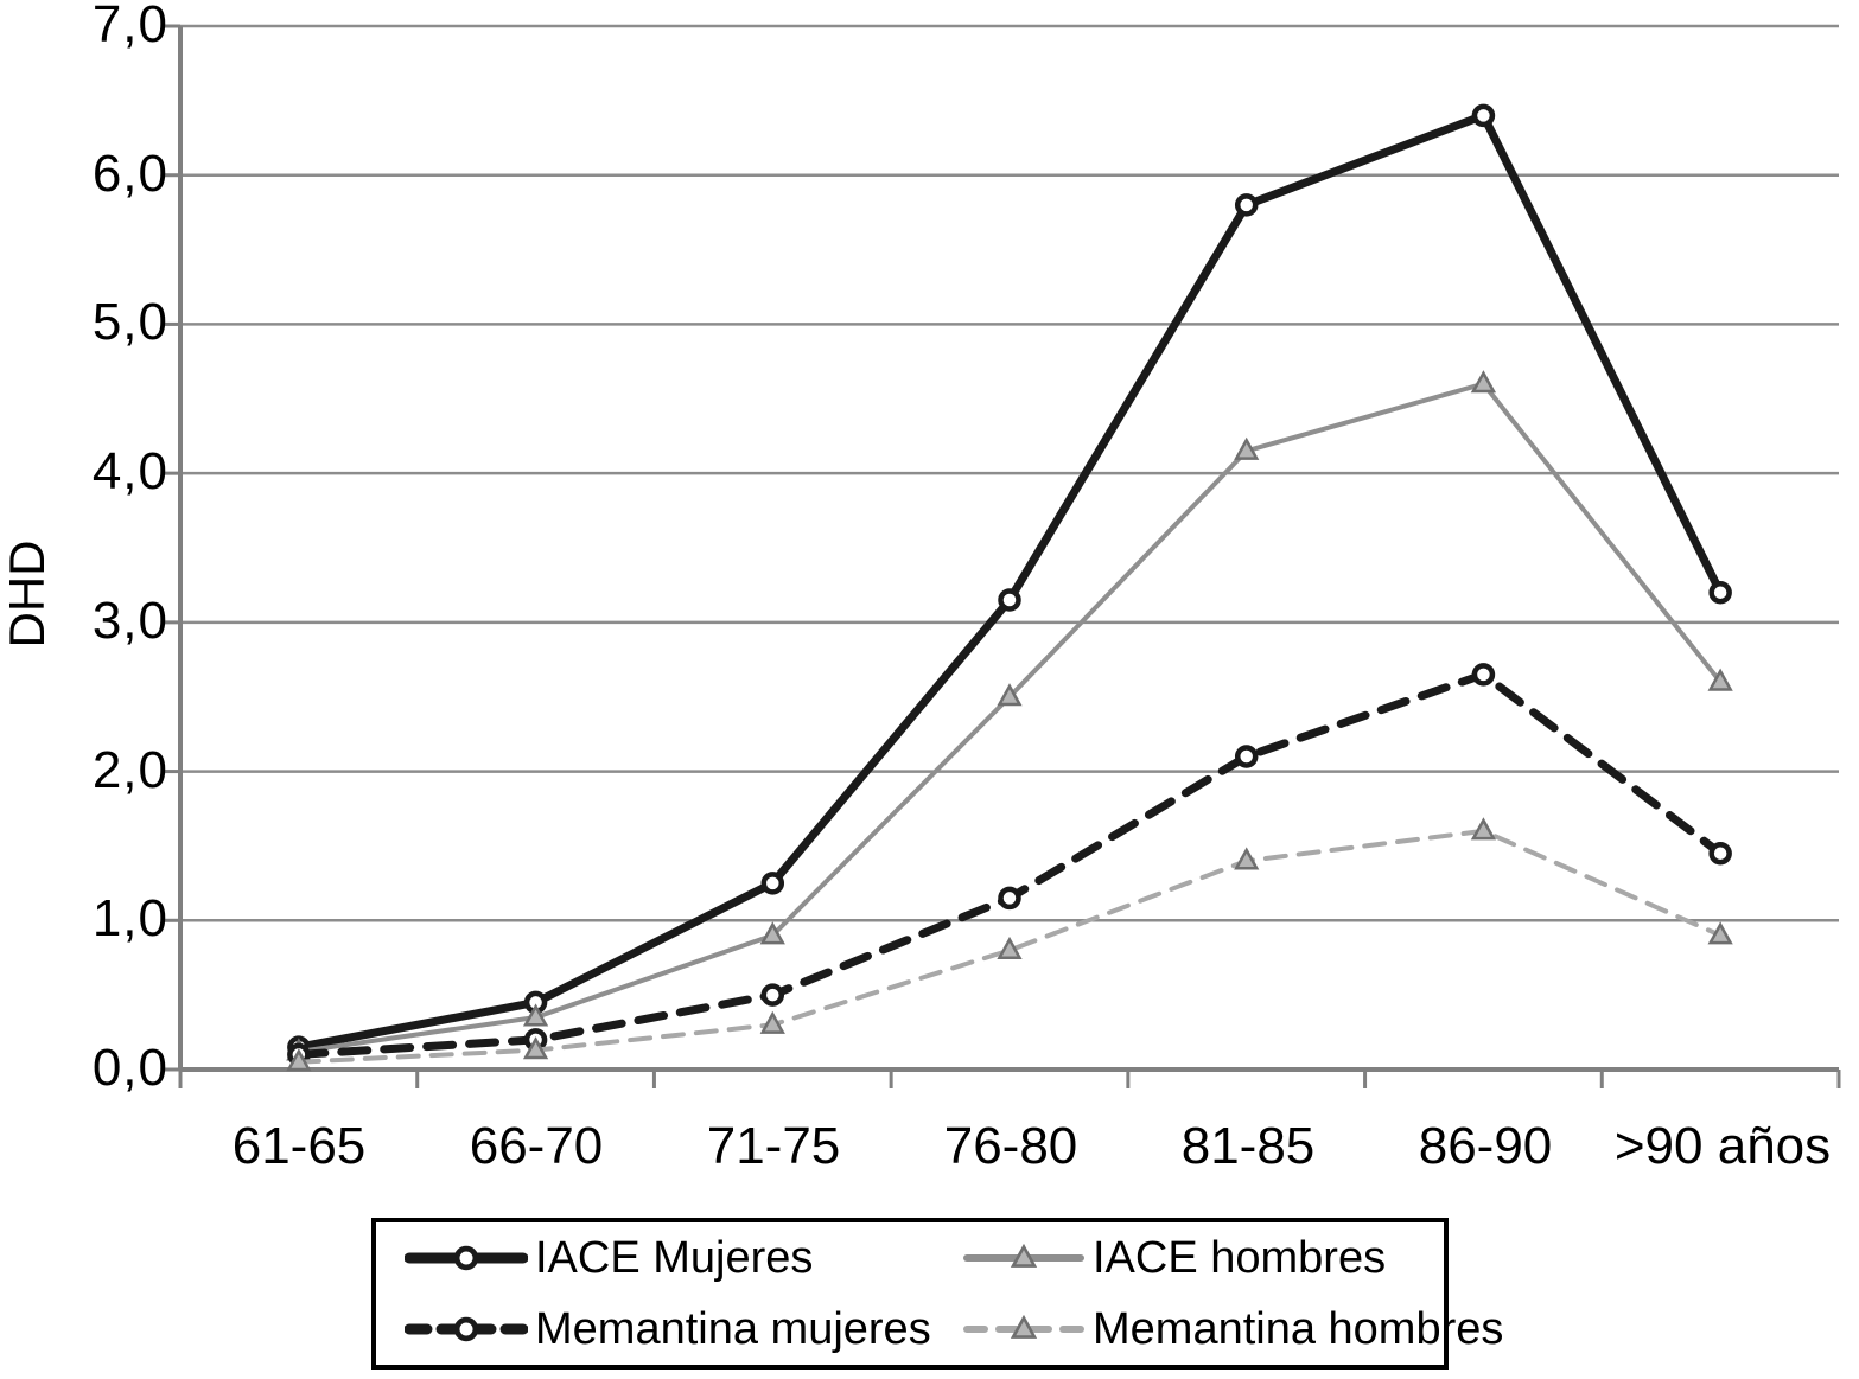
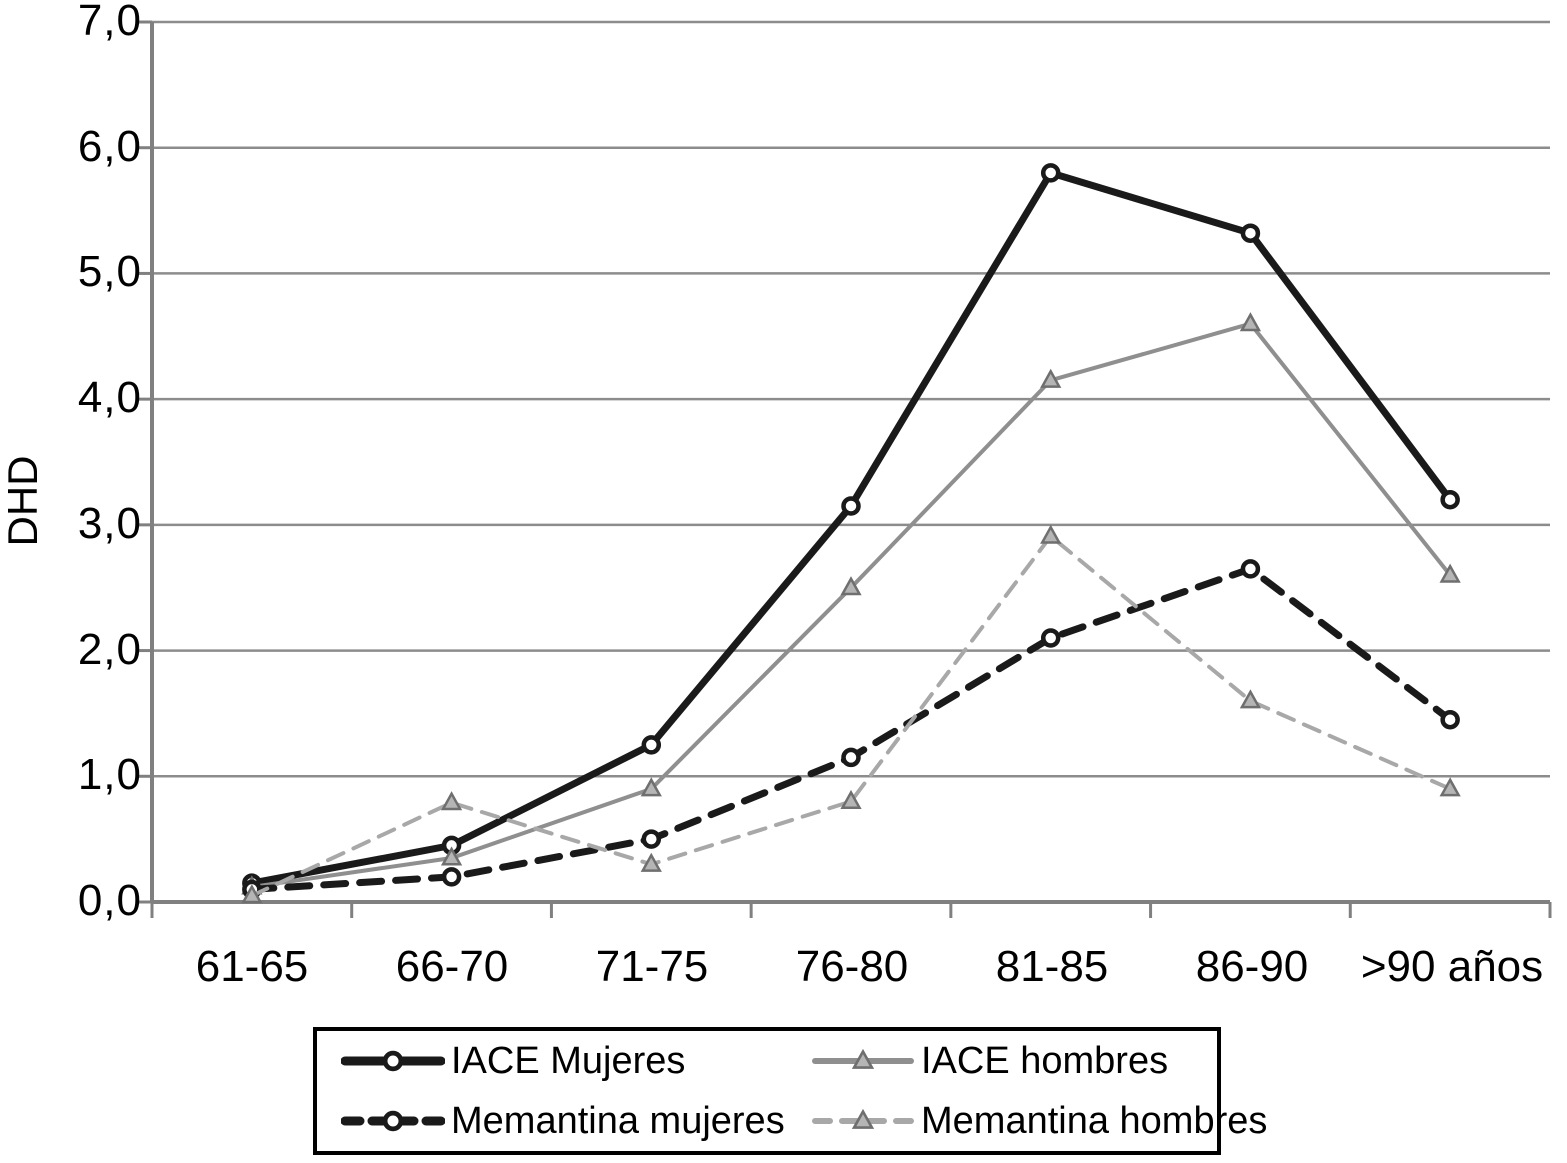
Memantina hombres/66-70: 0,13 -> 0,79
Memantina hombres/81-85: 1,40 -> 2,91
IACE Mujeres/86-90: 6,40 -> 5,32
